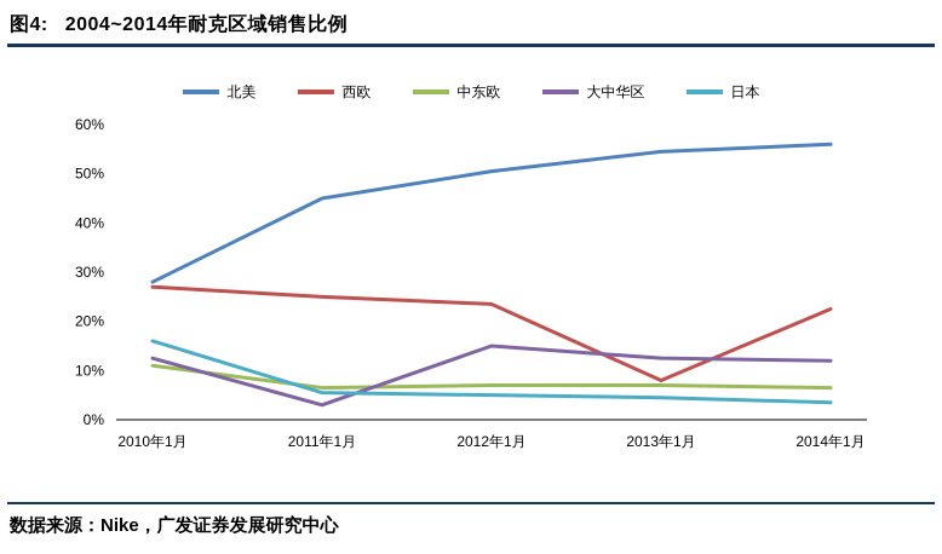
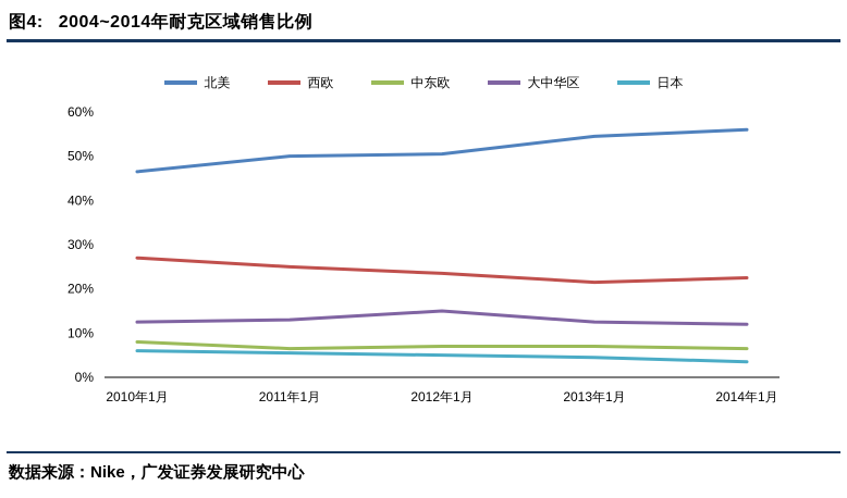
北美/2010年1月: 28% -> 46%
中东欧/2010年1月: 11% -> 8%
日本/2010年1月: 16% -> 6%
北美/2011年1月: 45% -> 50%
大中华区/2011年1月: 3% -> 13%
西欧/2013年1月: 8% -> 22%
